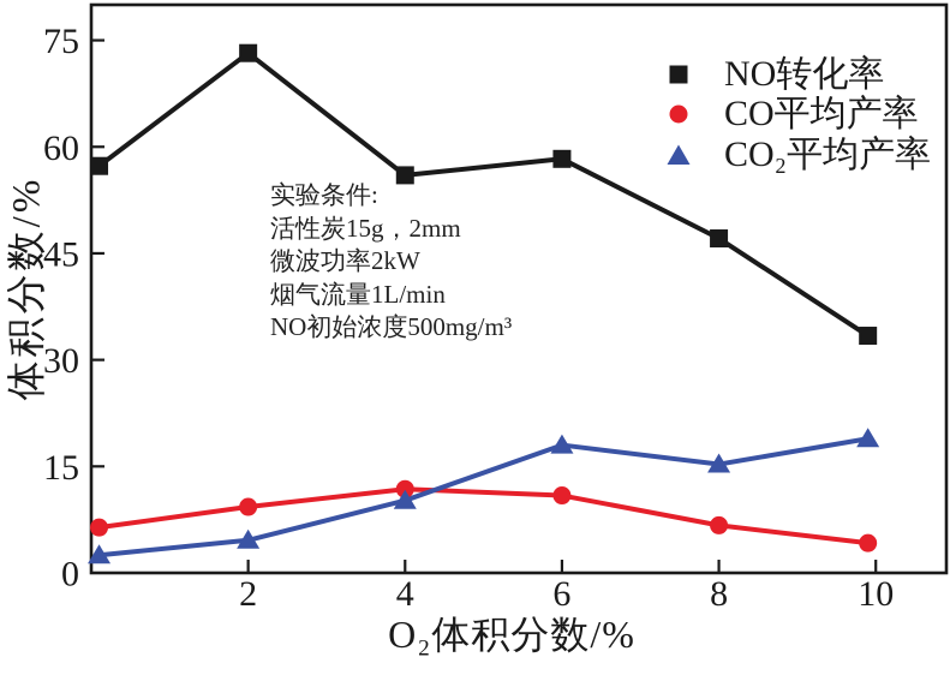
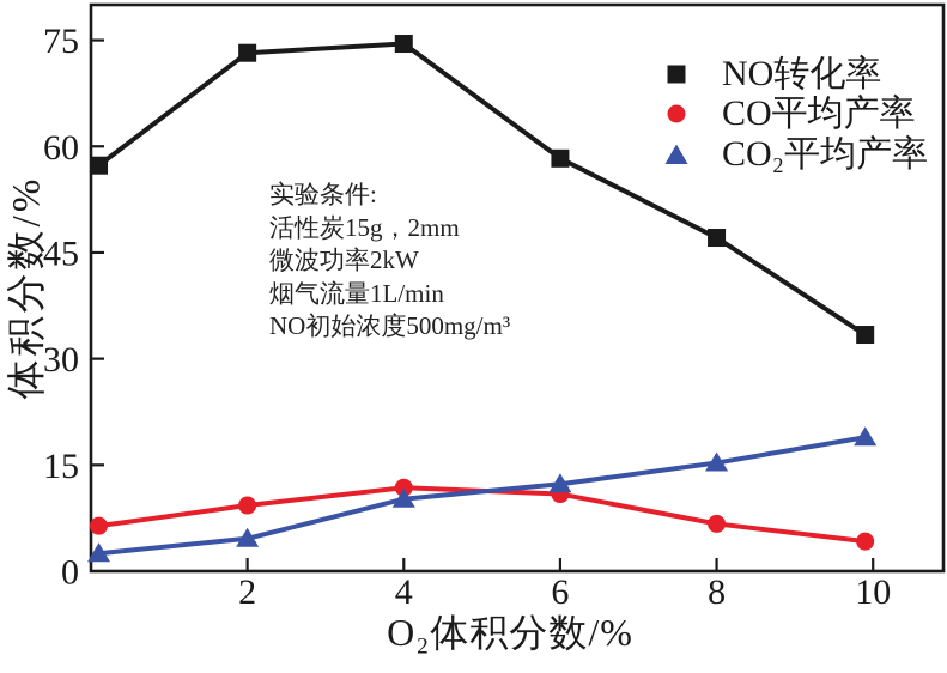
NO转化率/4: 56 -> 74
CO₂平均产率/6: 18 -> 12
